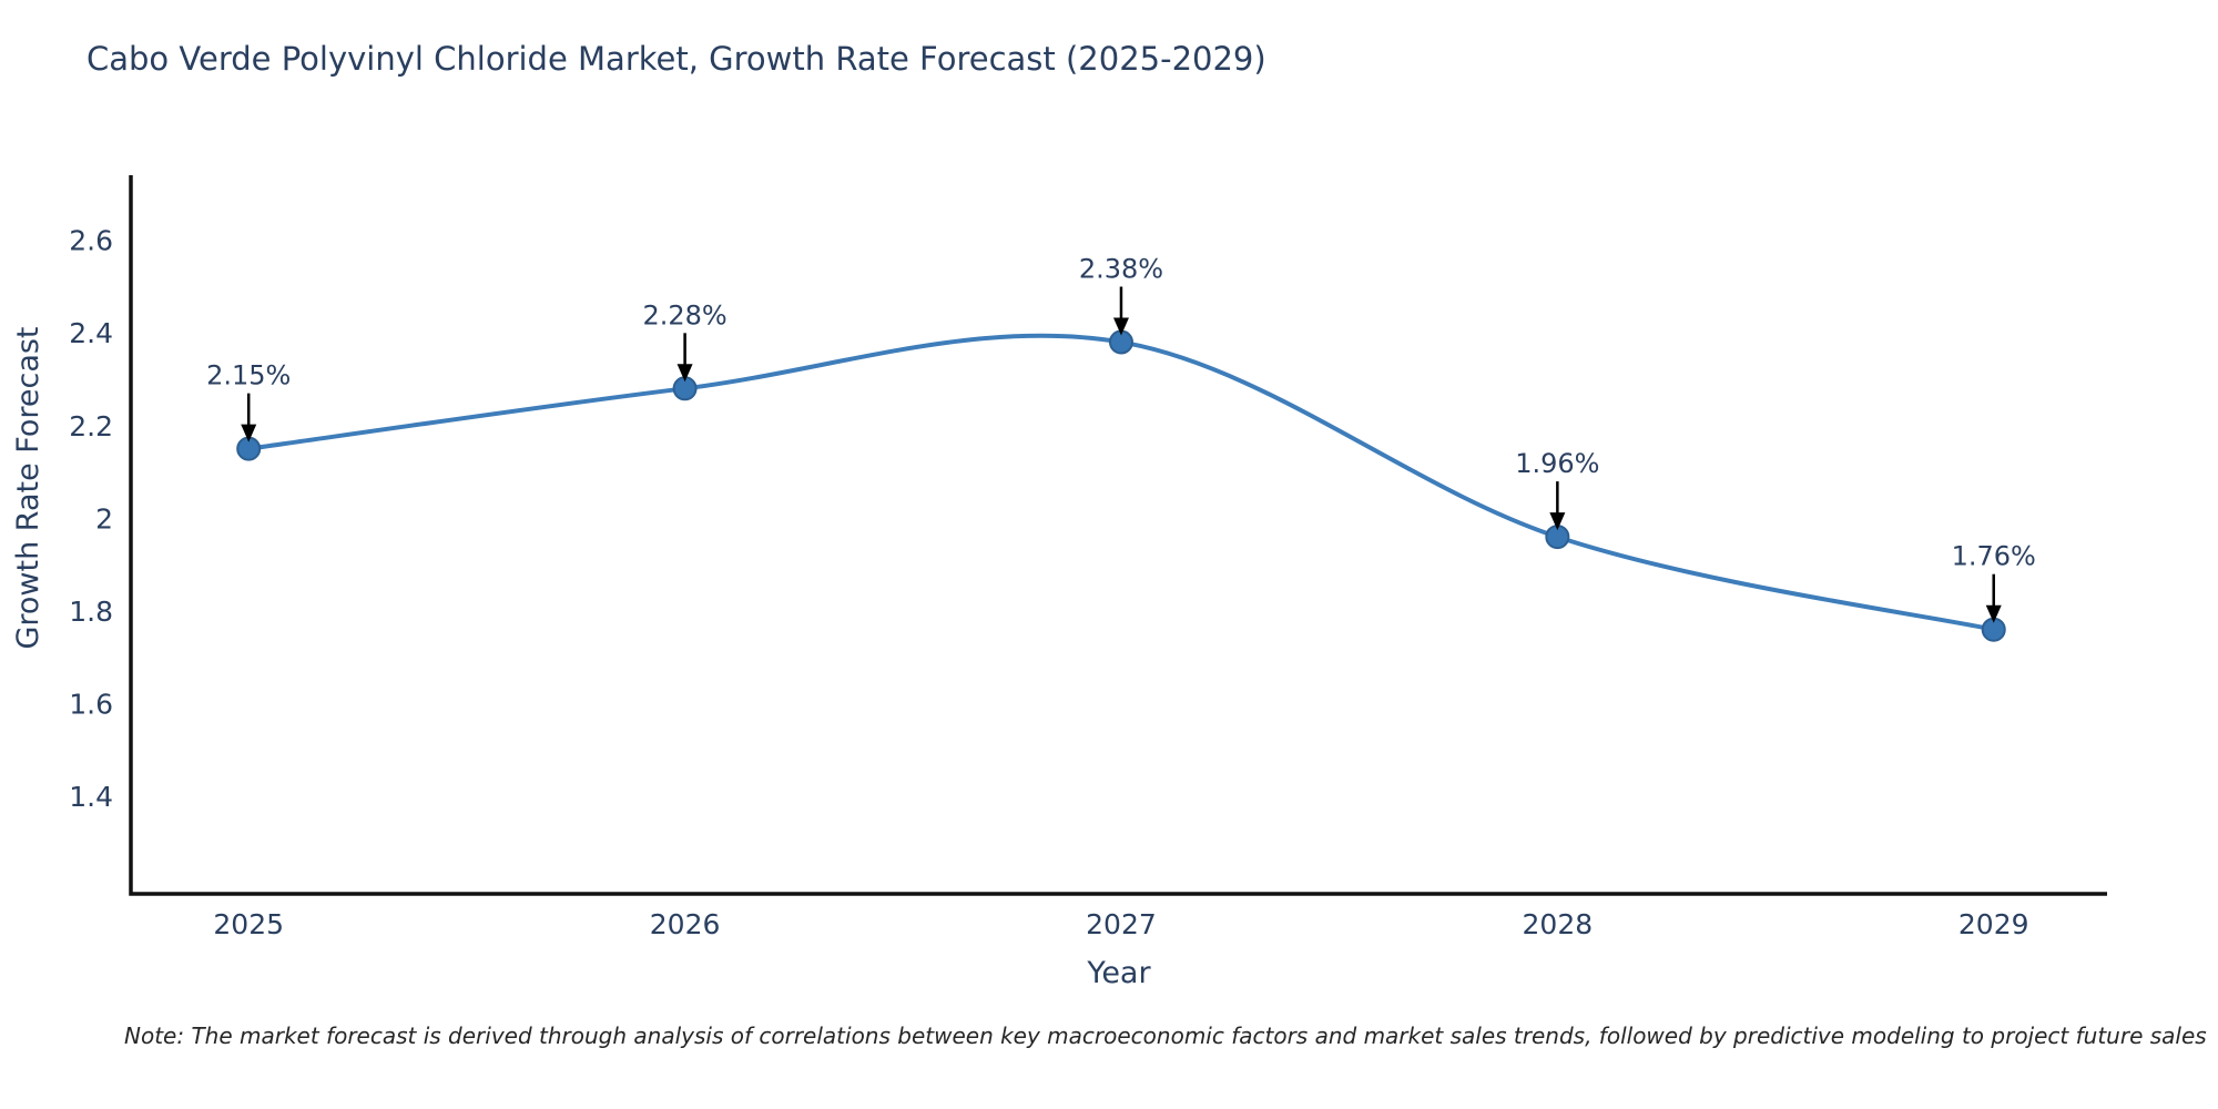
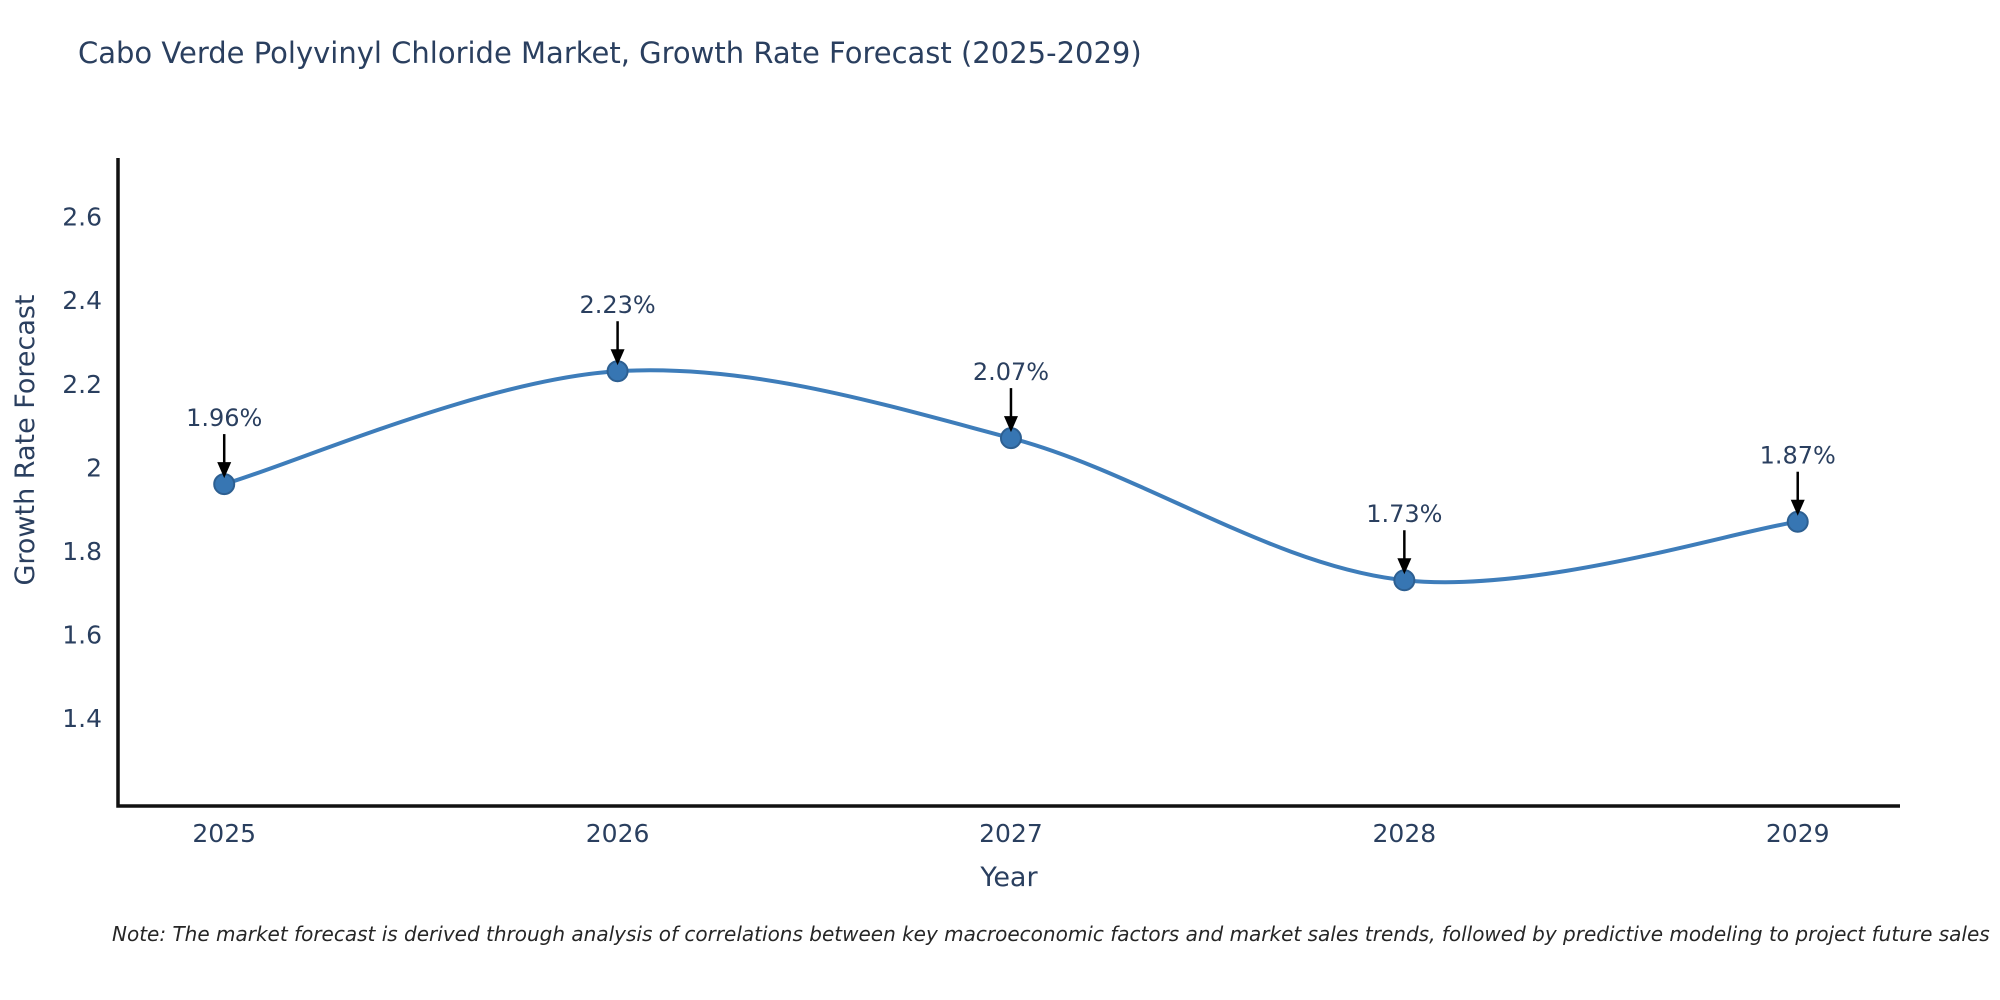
2025: 2.15% -> 1.96%
2026: 2.28% -> 2.23%
2027: 2.38% -> 2.07%
2028: 1.96% -> 1.73%
2029: 1.76% -> 1.87%
